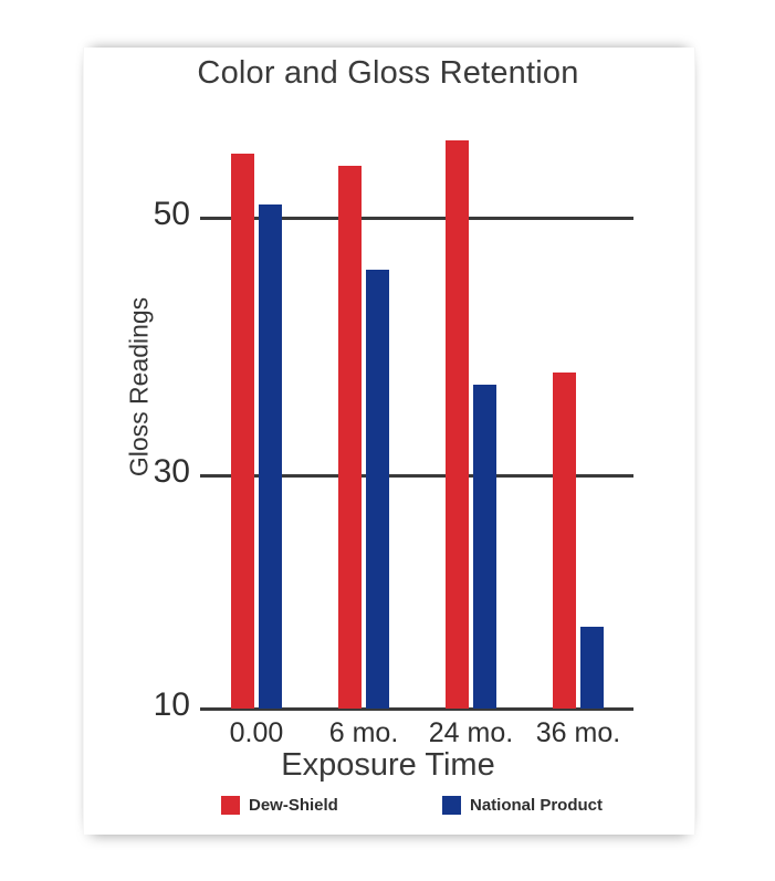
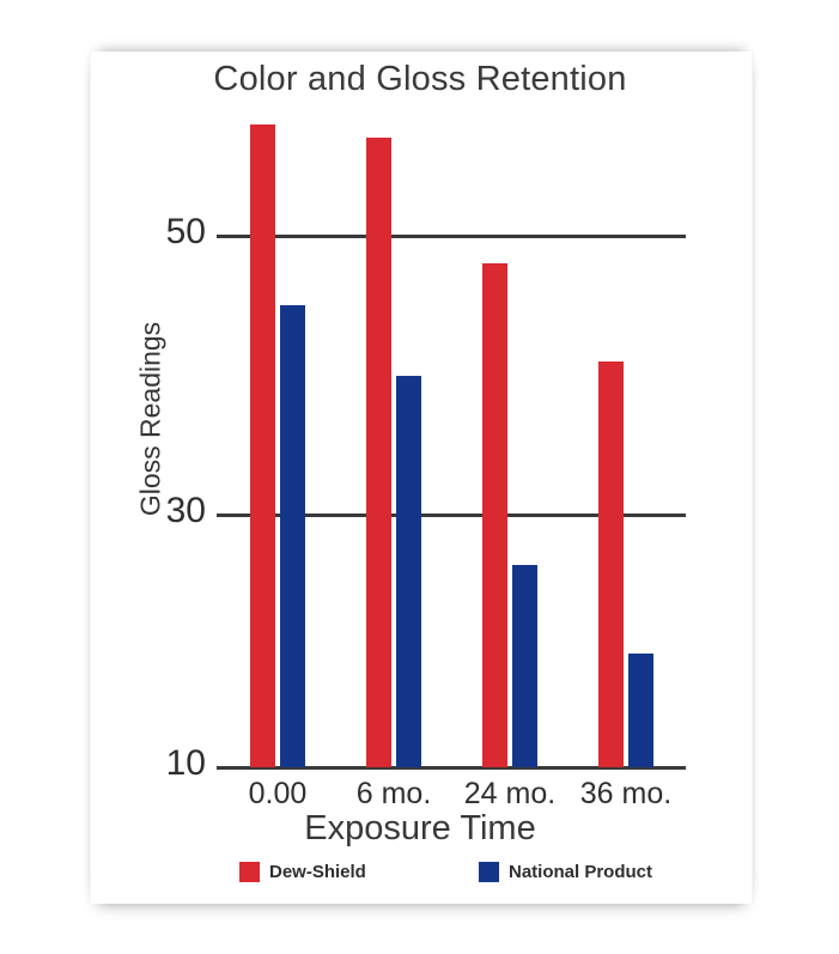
Dew-Shield/0.00: 55 -> 58
National Product/0.00: 51 -> 45
Dew-Shield/6 mo.: 54 -> 57
National Product/6 mo.: 46 -> 40
Dew-Shield/24 mo.: 56 -> 48
National Product/24 mo.: 37 -> 26
Dew-Shield/36 mo.: 38 -> 41
National Product/36 mo.: 17 -> 19
